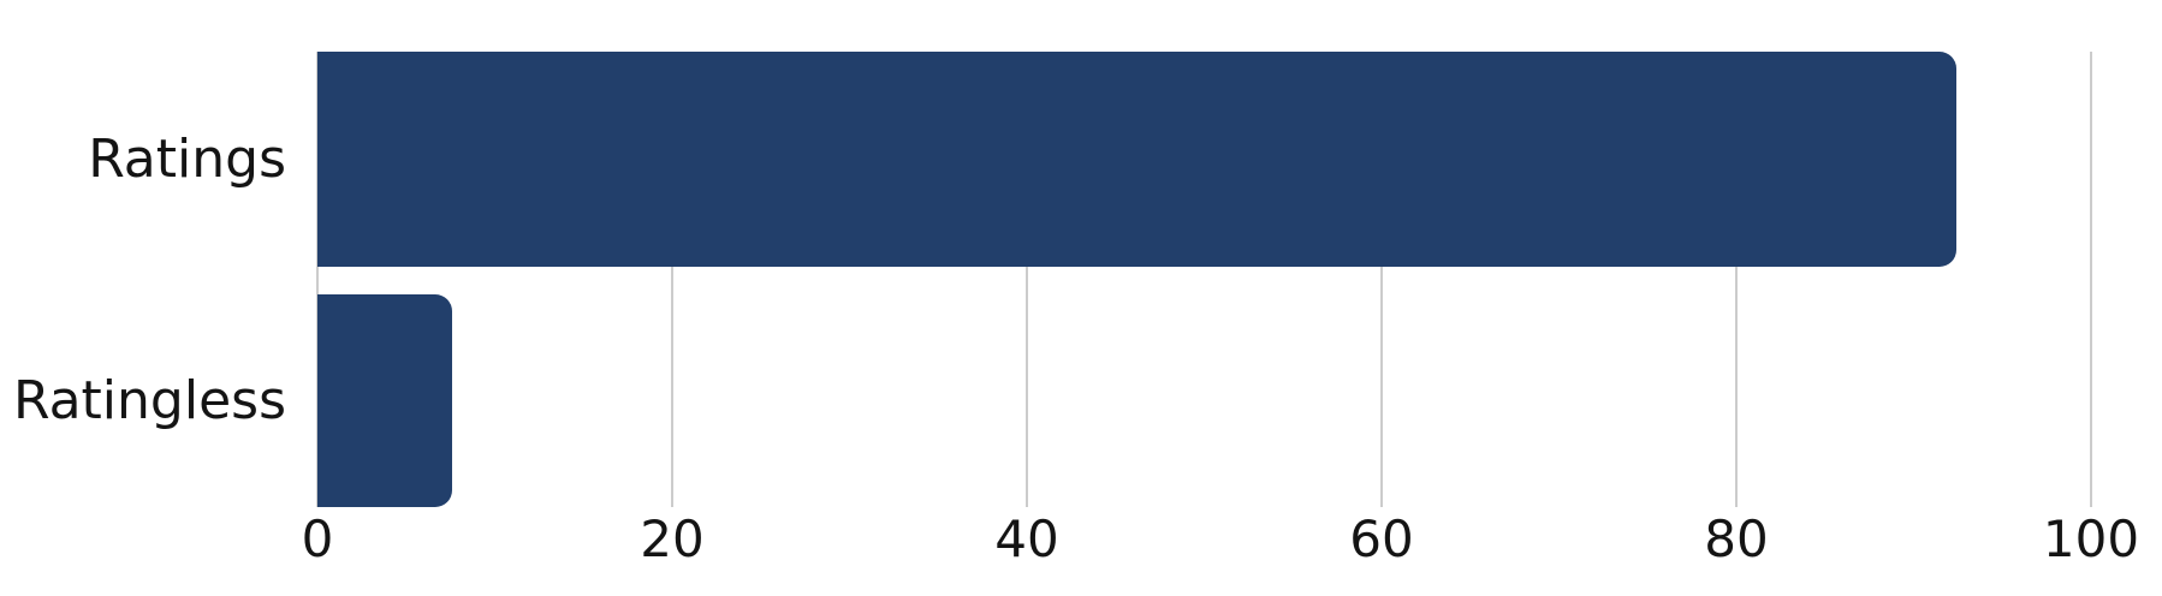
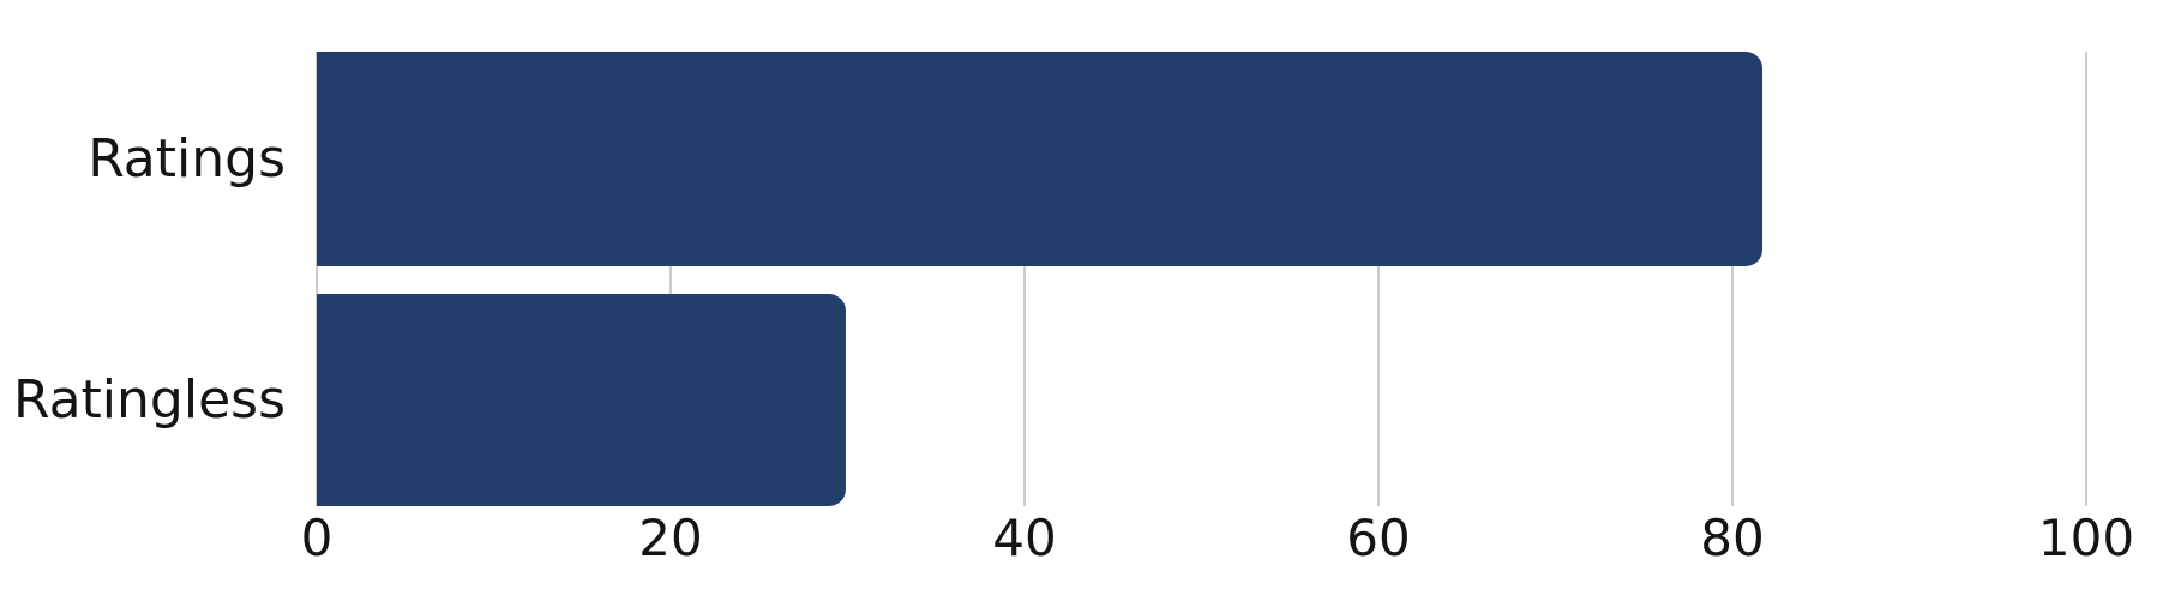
Ratings: 92.4 -> 81.7
Ratingless: 7.6 -> 29.9
